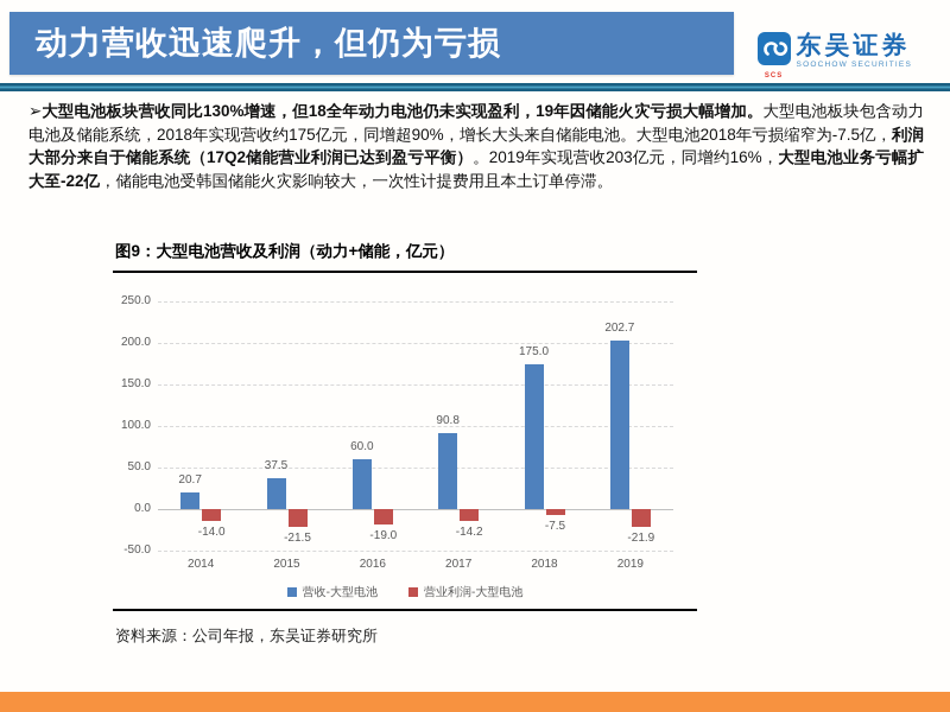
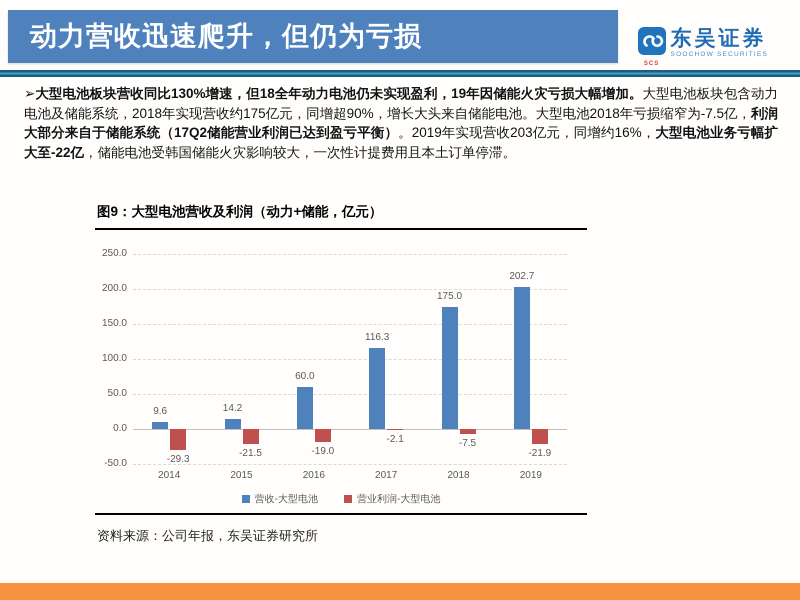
营收-大型电池/2014: 20.7 -> 9.6
营业利润-大型电池/2014: -14.0 -> -29.3
营收-大型电池/2015: 37.5 -> 14.2
营收-大型电池/2017: 90.8 -> 116.3
营业利润-大型电池/2017: -14.2 -> -2.1
